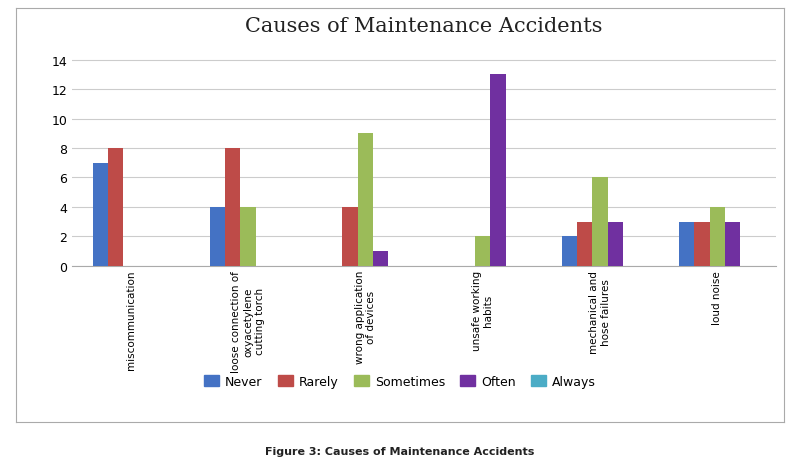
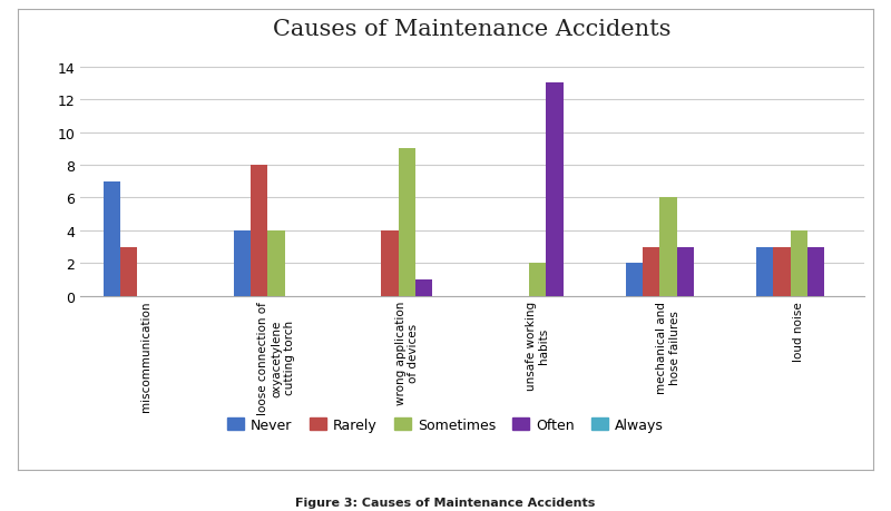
Rarely/miscommunication: 8 -> 3
